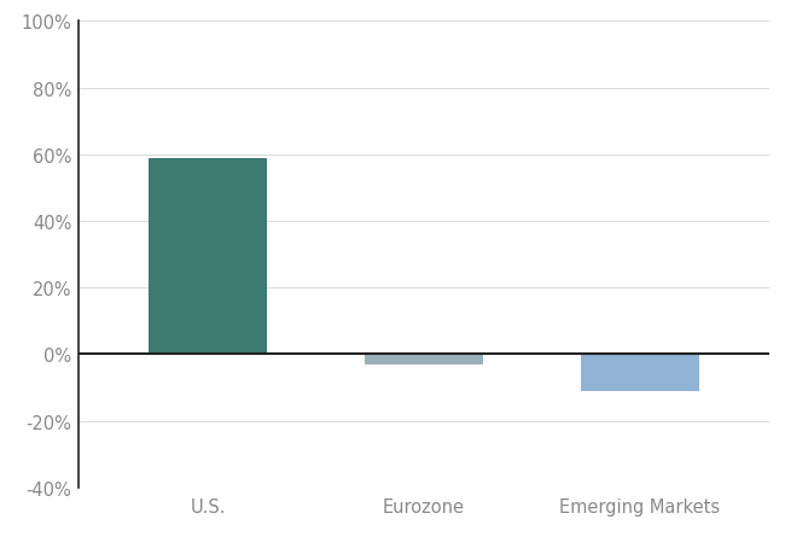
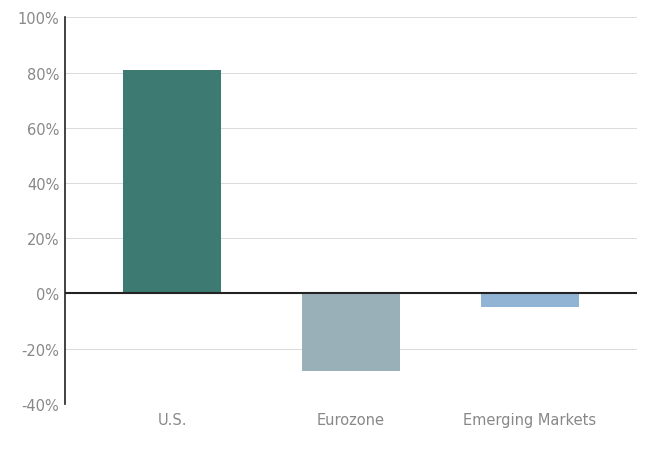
U.S.: 59% -> 81%
Eurozone: -3% -> -28%
Emerging Markets: -11% -> -5%
